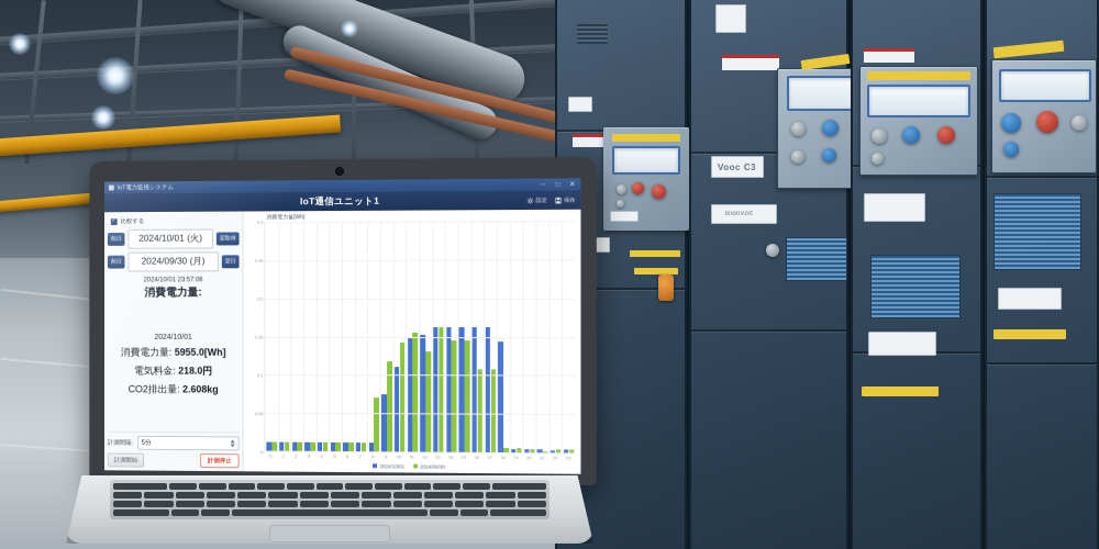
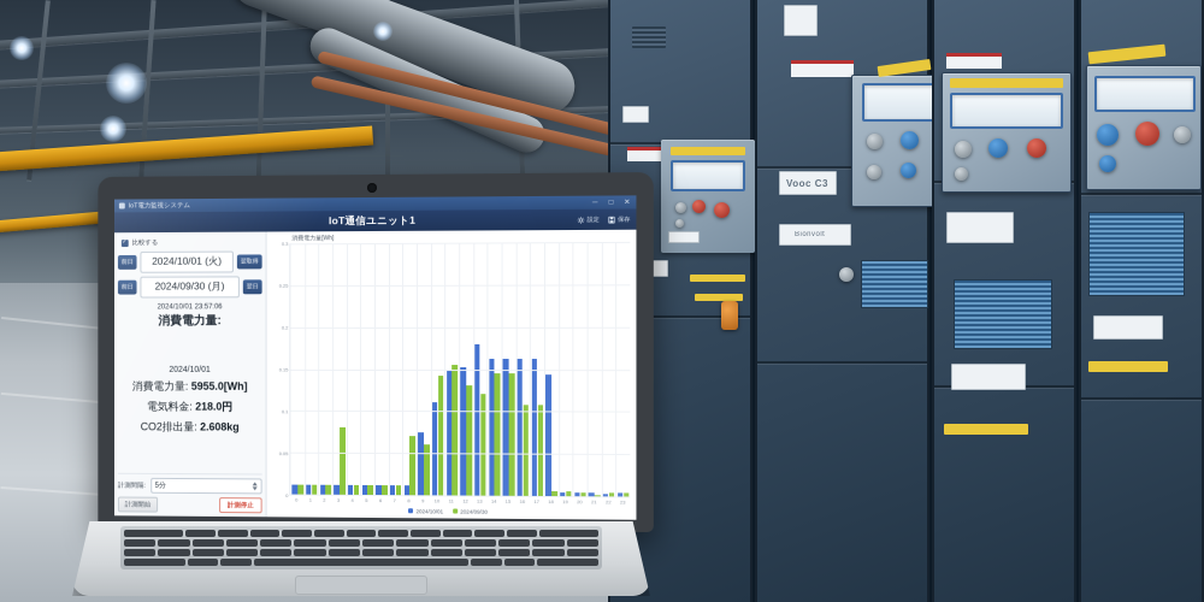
2024/09/30/3: 0.01 -> 0.08
2024/09/30/9: 0.12 -> 0.06
2024/10/01/13: 0.16 -> 0.18
2024/09/30/13: 0.16 -> 0.12
